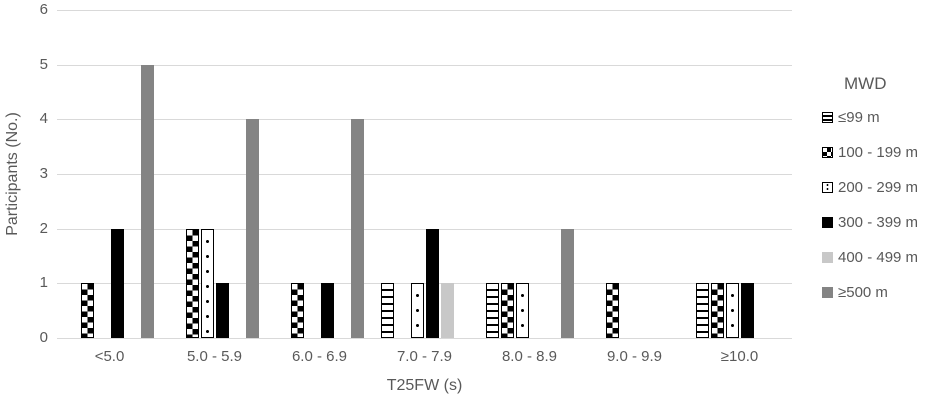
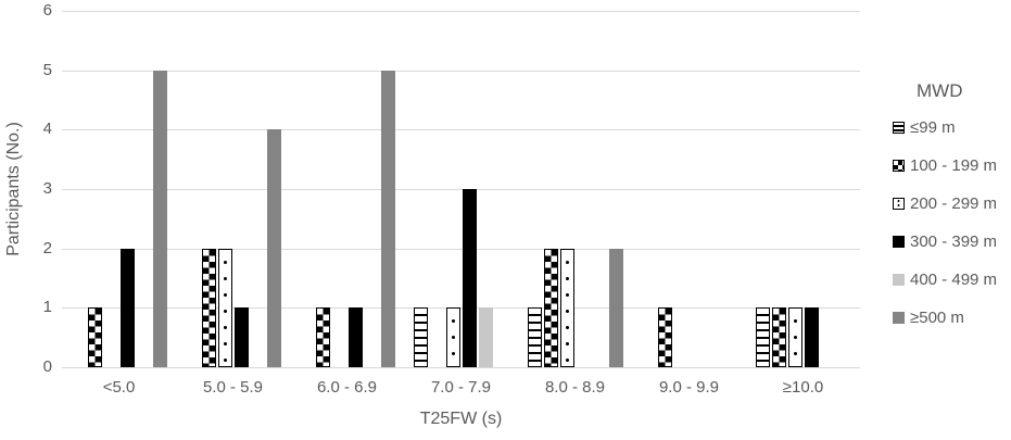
≥500 m/6.0 - 6.9: 4 -> 5
300 - 399 m/7.0 - 7.9: 2 -> 3
100 - 199 m/8.0 - 8.9: 1 -> 2
200 - 299 m/8.0 - 8.9: 1 -> 2
